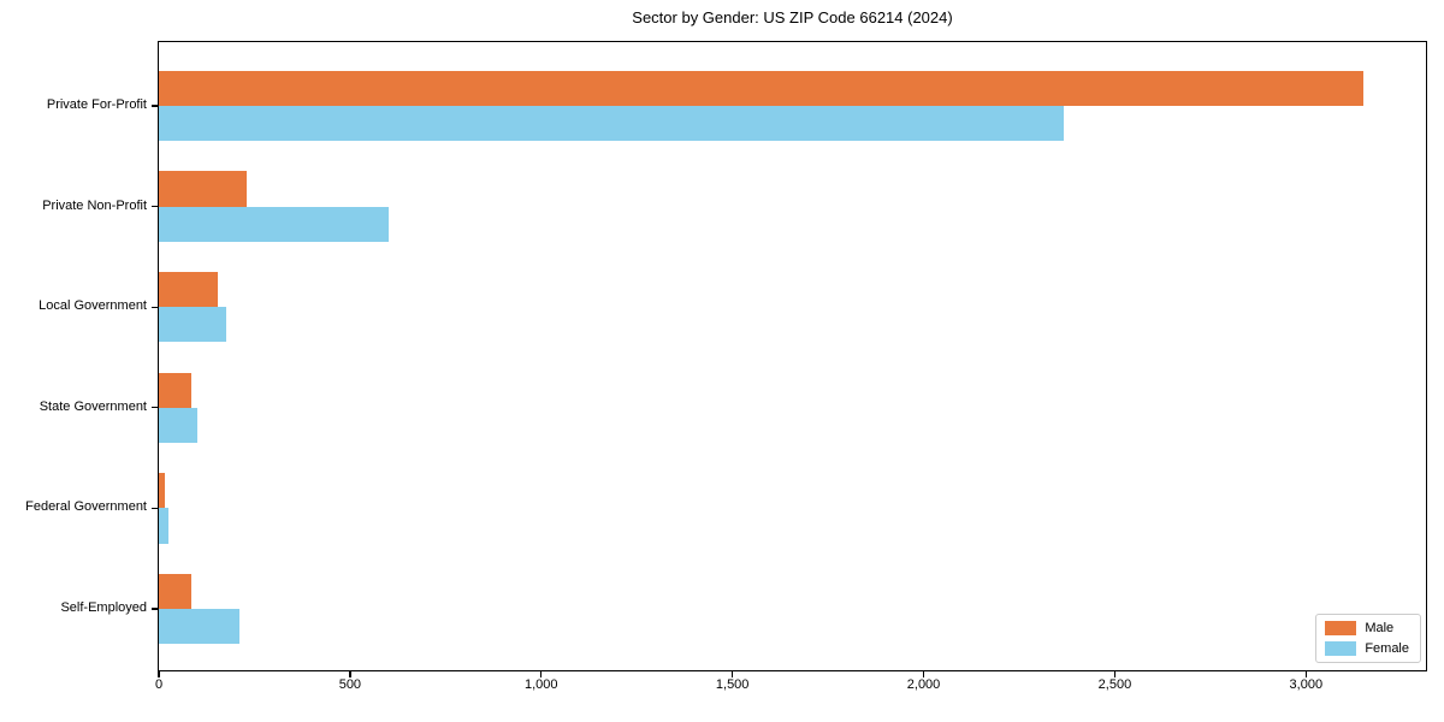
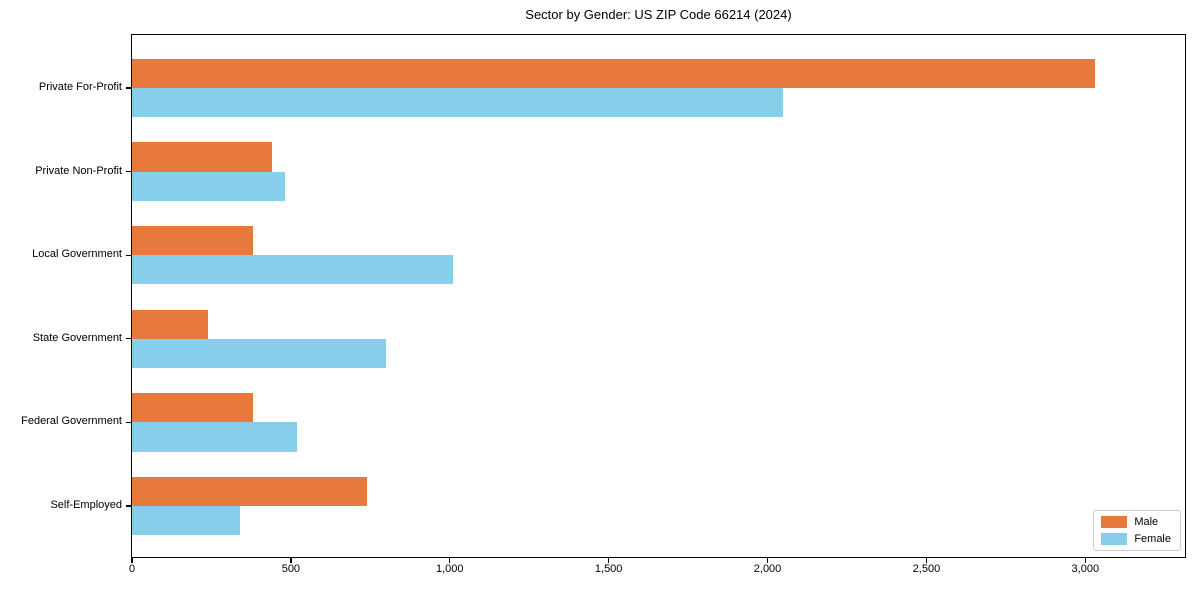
Male/Private For-Profit: 3150 -> 3030
Female/Private For-Profit: 2360 -> 2050
Male/Private Non-Profit: 230 -> 440
Female/Private Non-Profit: 600 -> 480
Male/Local Government: 160 -> 380
Female/Local Government: 180 -> 1010
Male/State Government: 80 -> 240
Female/State Government: 100 -> 800
Male/Federal Government: 20 -> 380
Female/Federal Government: 20 -> 520
Male/Self-Employed: 80 -> 740
Female/Self-Employed: 210 -> 340
